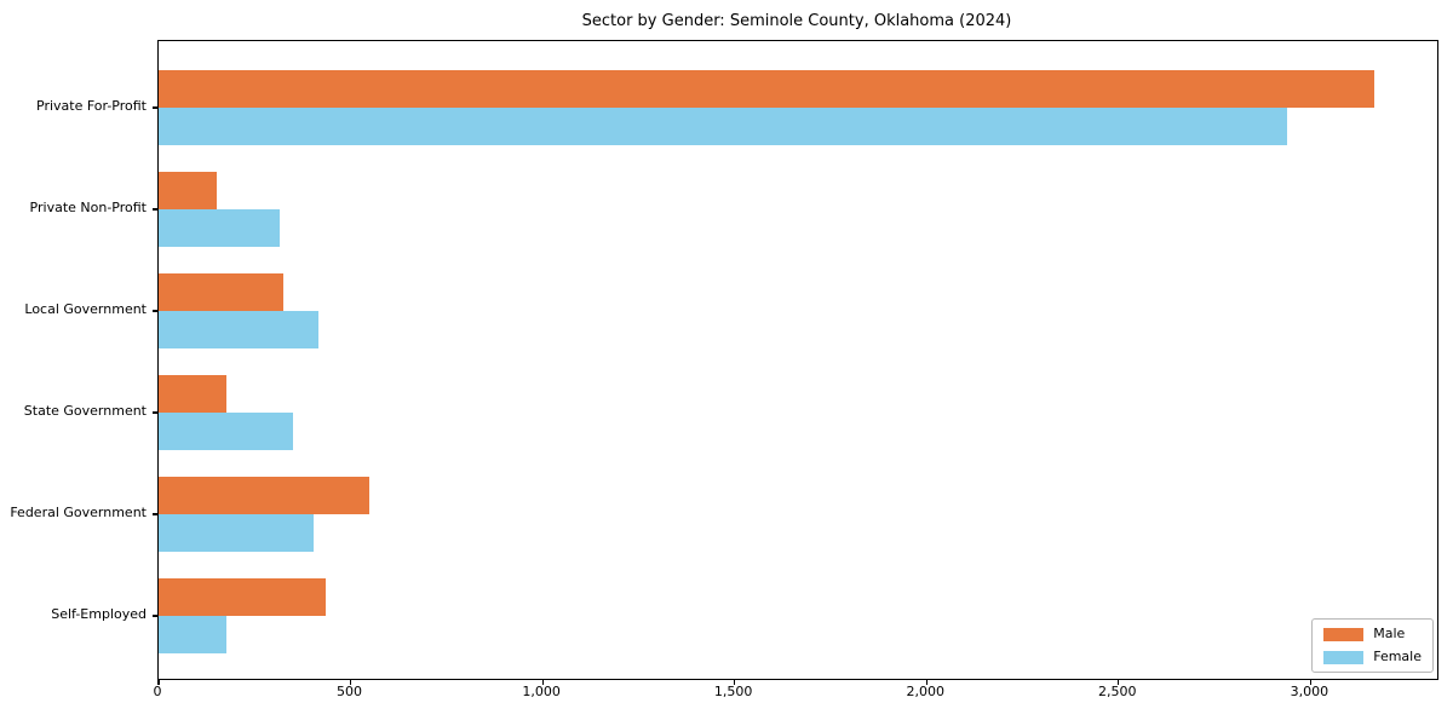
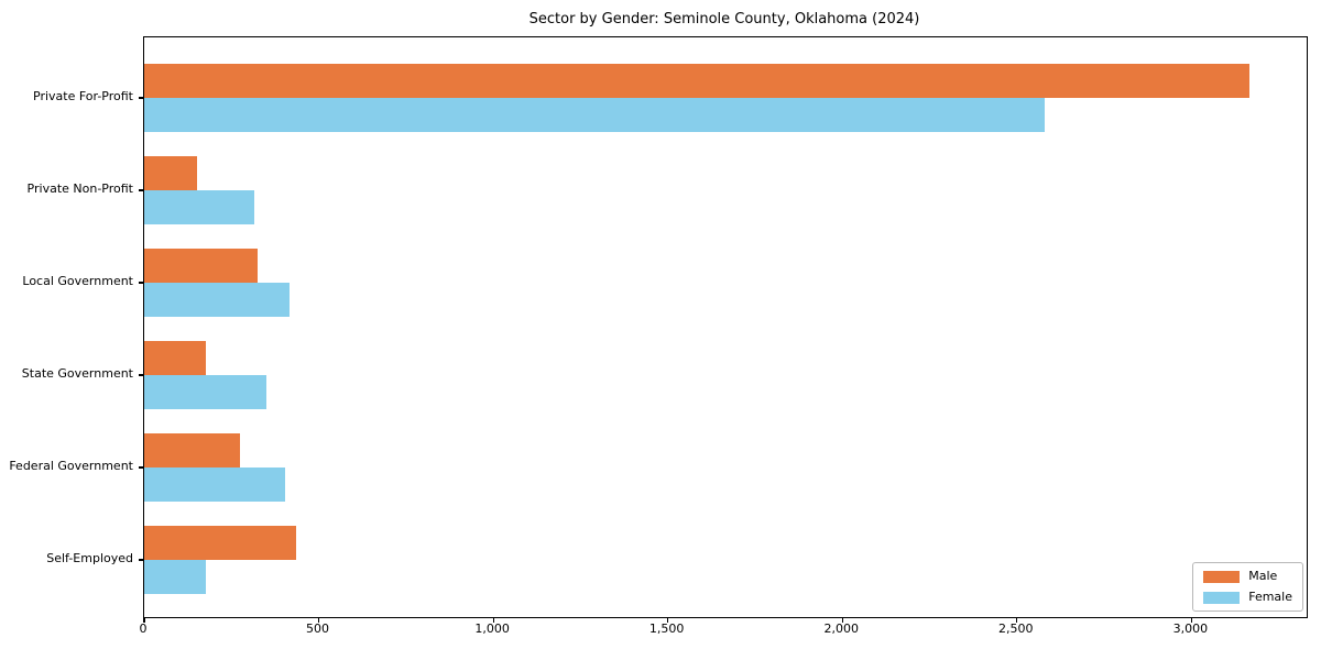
Female/Private For-Profit: 2940 -> 2580
Male/Federal Government: 550 -> 280
